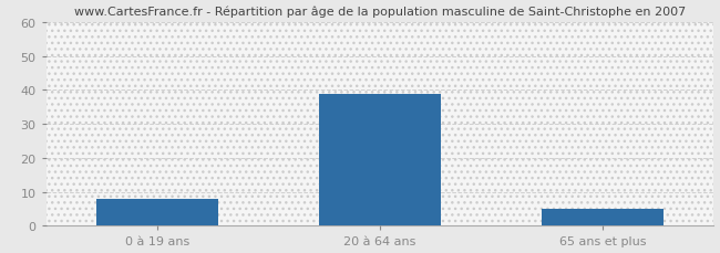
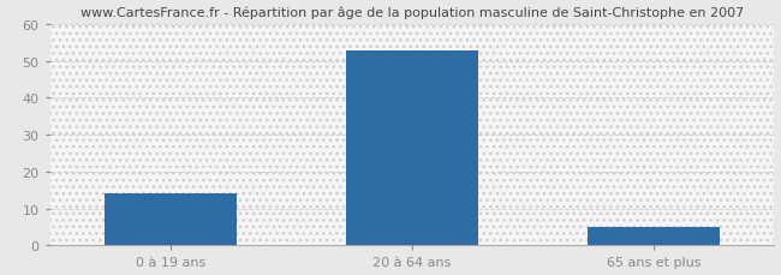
0 à 19 ans: 8 -> 14
20 à 64 ans: 39 -> 53
